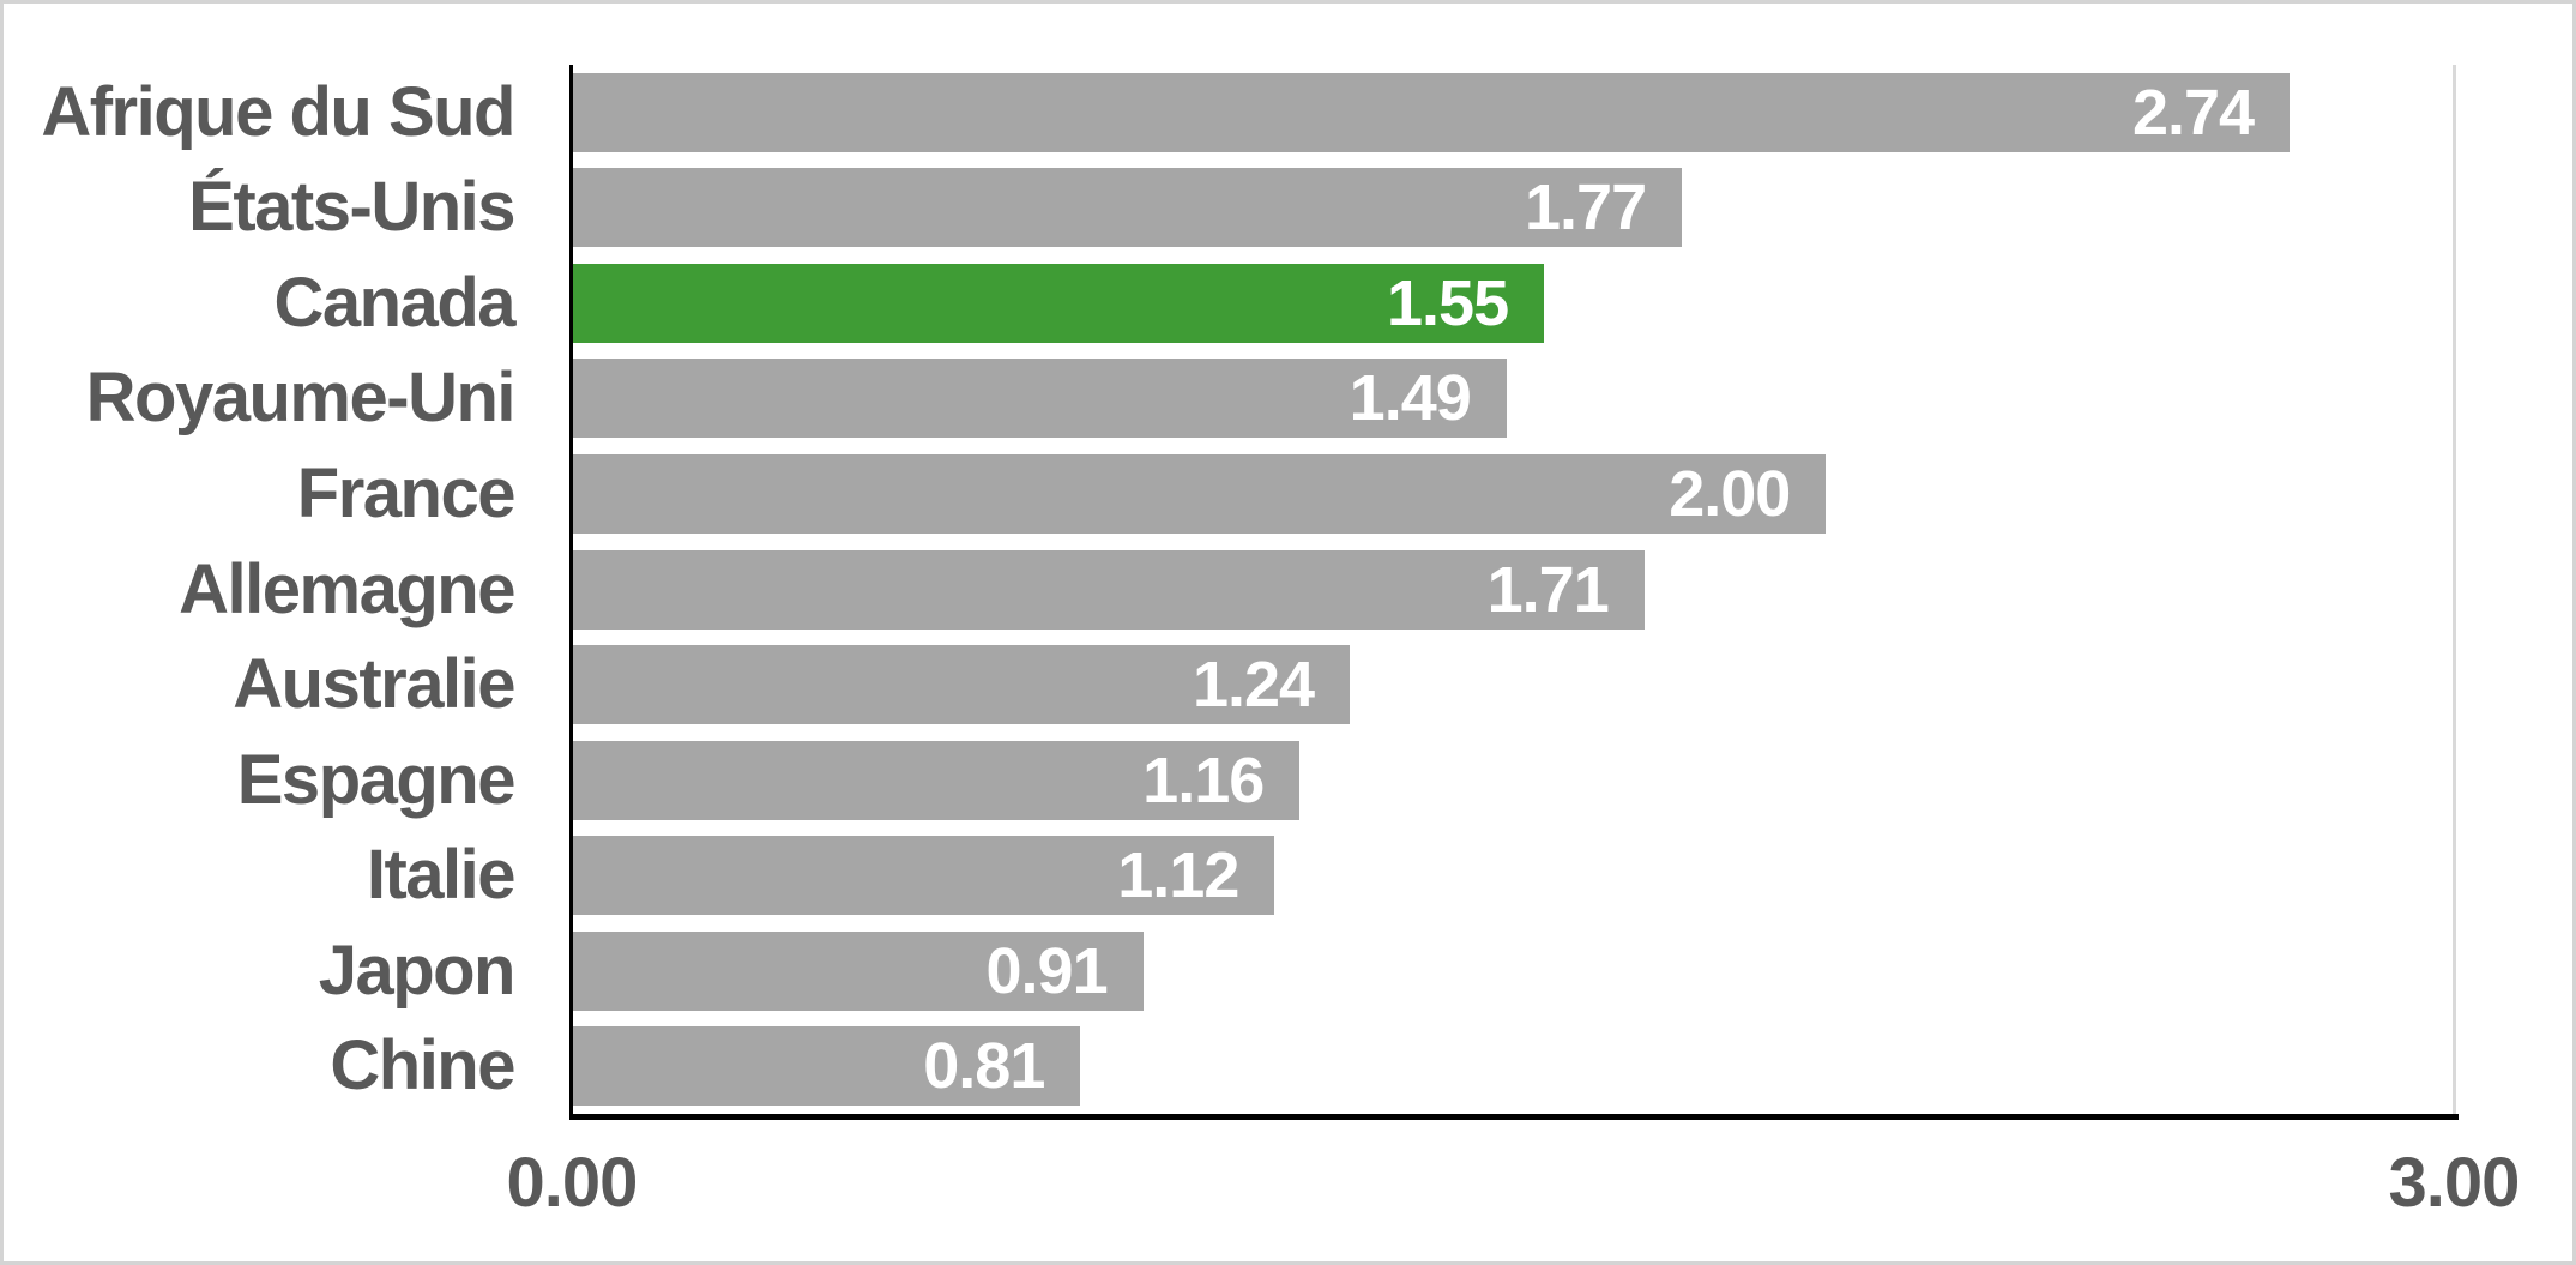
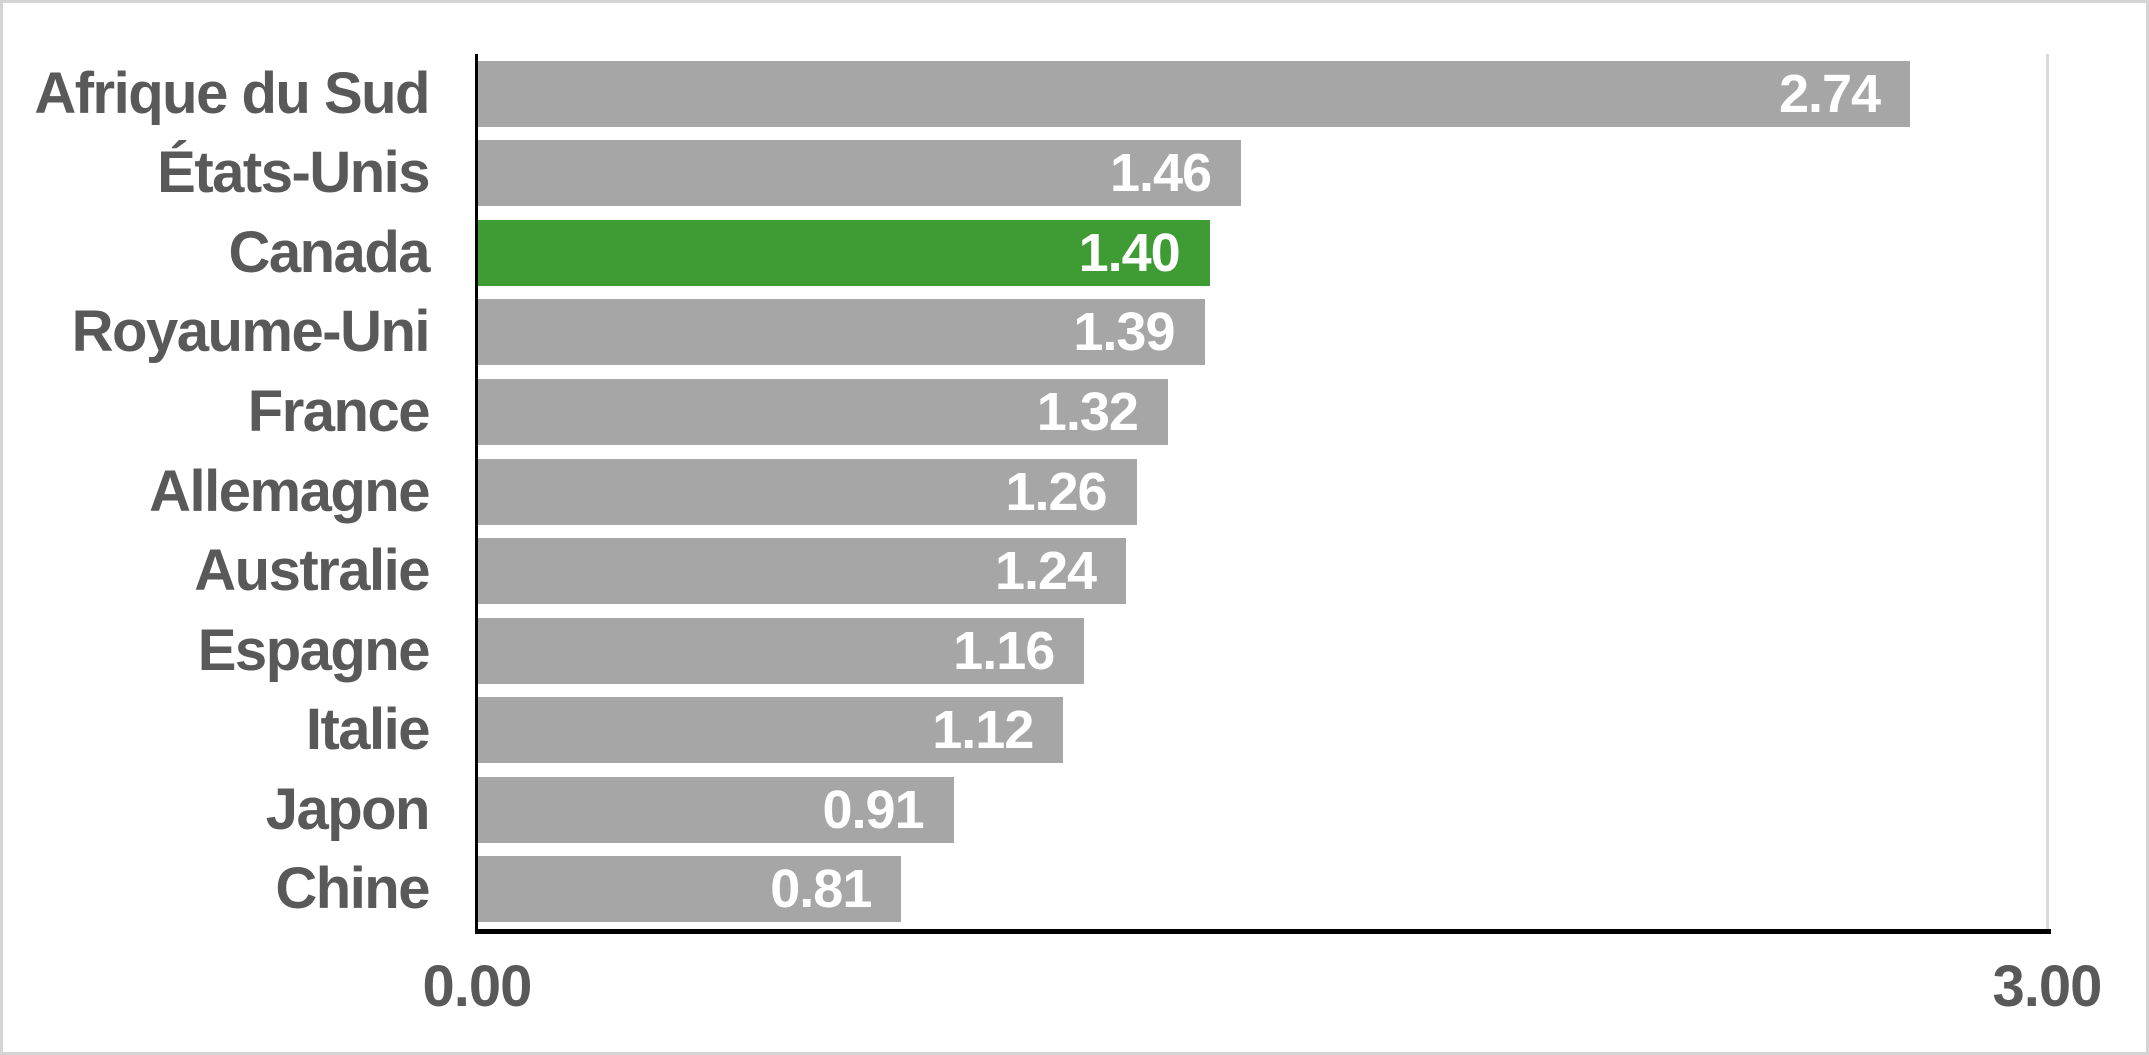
États-Unis: 1.77 -> 1.46
Canada: 1.55 -> 1.40
Royaume-Uni: 1.49 -> 1.39
France: 2.00 -> 1.32
Allemagne: 1.71 -> 1.26
